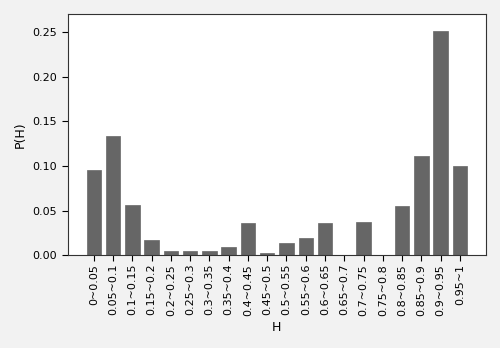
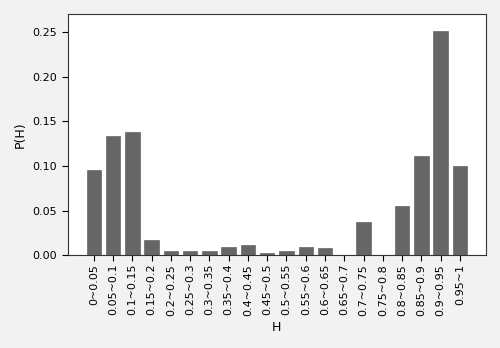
0.1~0.15: 0.056 -> 0.138
0.4~0.45: 0.036 -> 0.012
0.5~0.55: 0.014 -> 0.005
0.55~0.6: 0.020 -> 0.009
0.6~0.65: 0.036 -> 0.008
